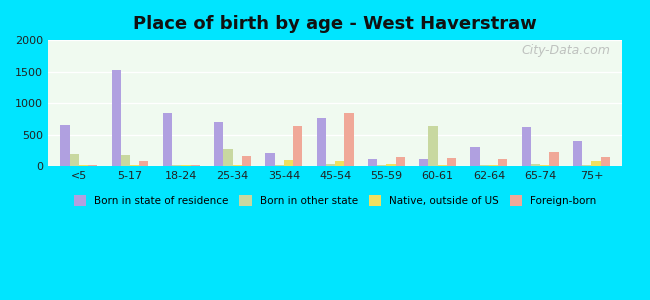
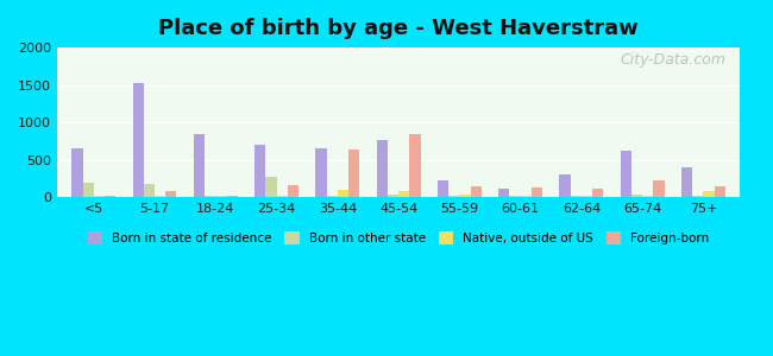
Born in state of residence/35-44: 220 -> 660
Born in state of residence/55-59: 120 -> 230
Born in other state/60-61: 640 -> 30
